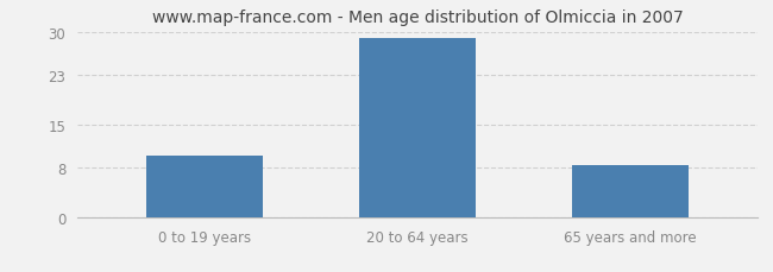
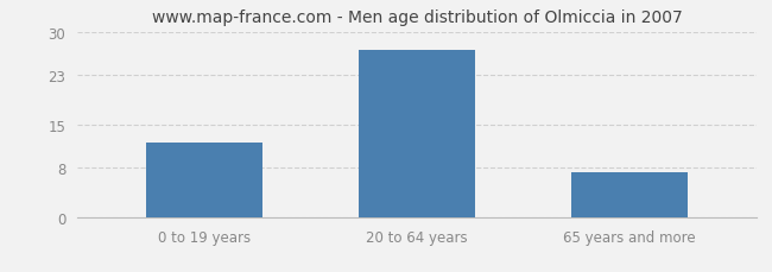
0 to 19 years: 10.0 -> 12.0
20 to 64 years: 29.0 -> 27.0
65 years and more: 8.5 -> 7.2
